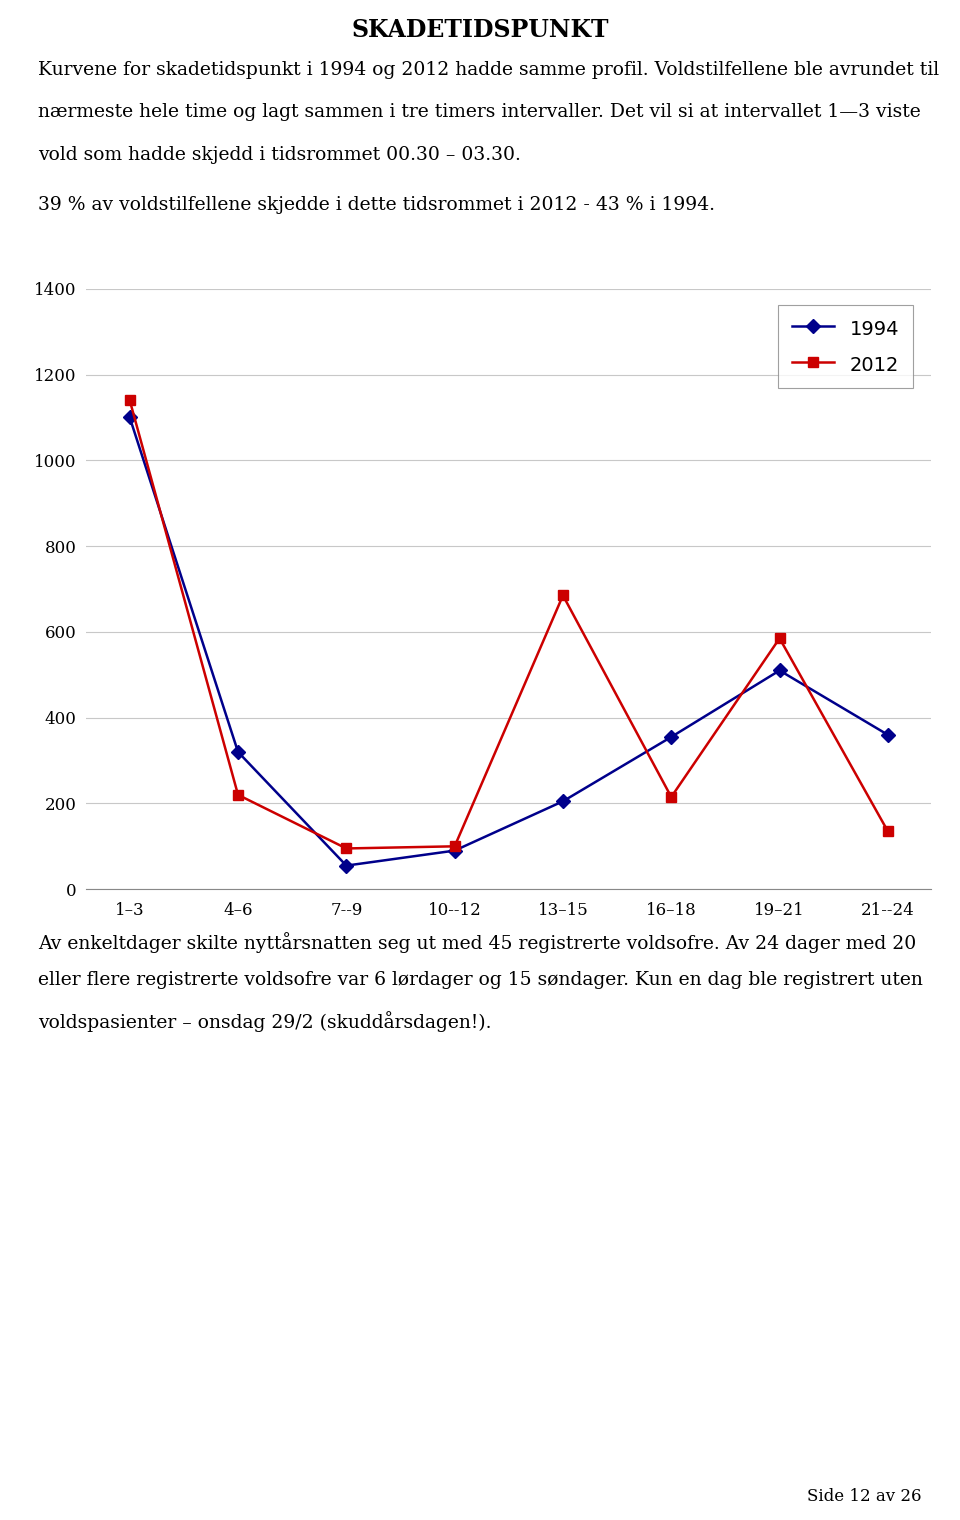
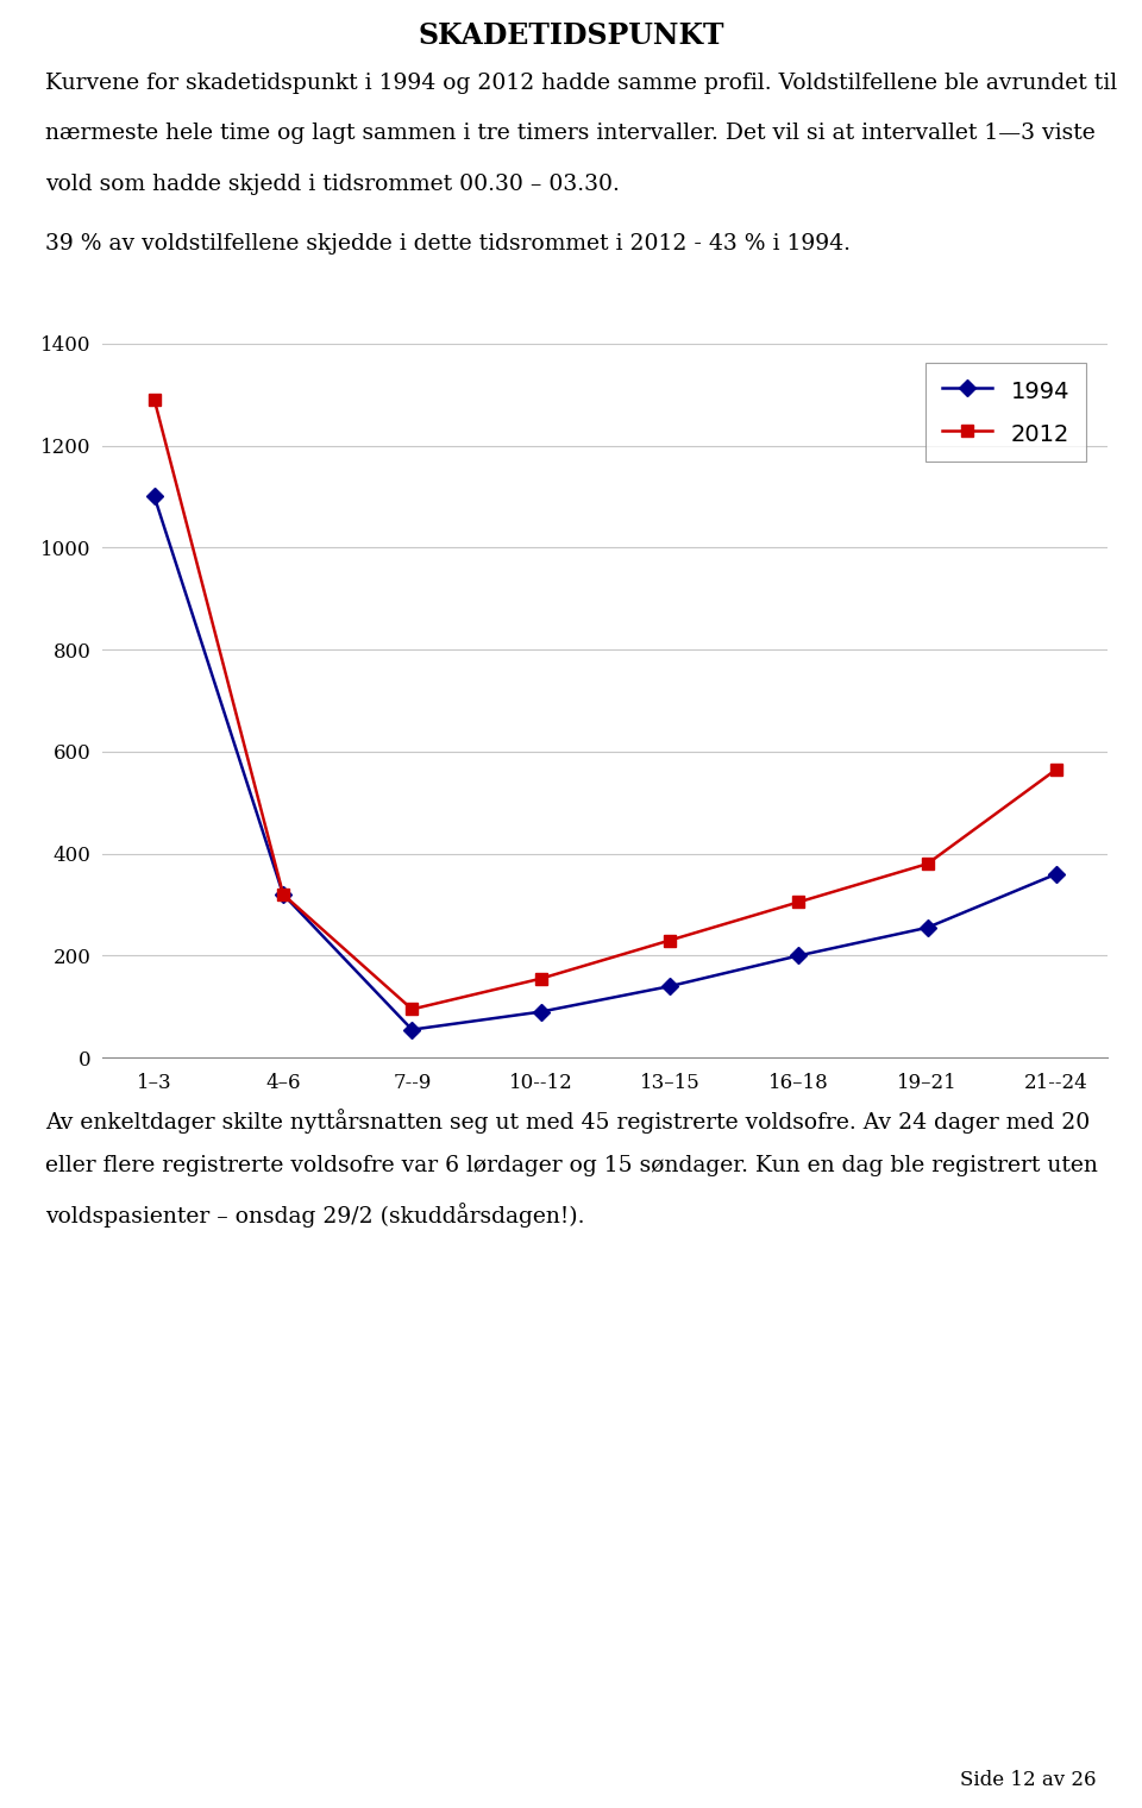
2012/1–3: 1140 -> 1290
2012/4–6: 220 -> 320
2012/10--12: 100 -> 155
1994/13–15: 205 -> 140
2012/13–15: 685 -> 230
1994/16–18: 355 -> 200
2012/16–18: 215 -> 305
1994/19–21: 510 -> 255
2012/19–21: 585 -> 380
2012/21--24: 135 -> 565
